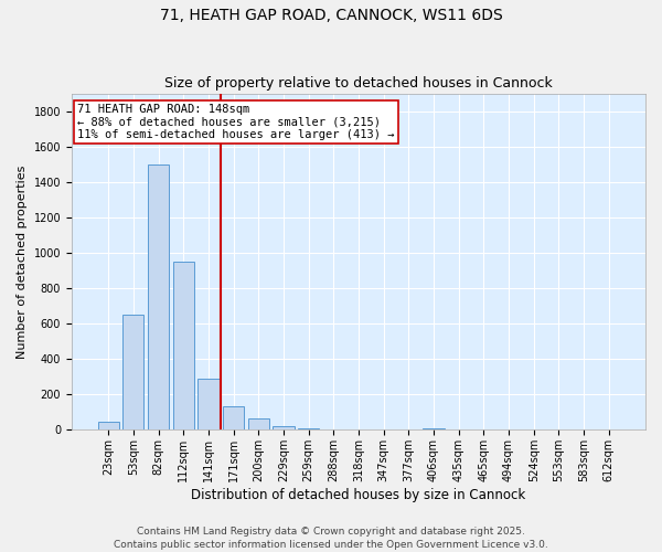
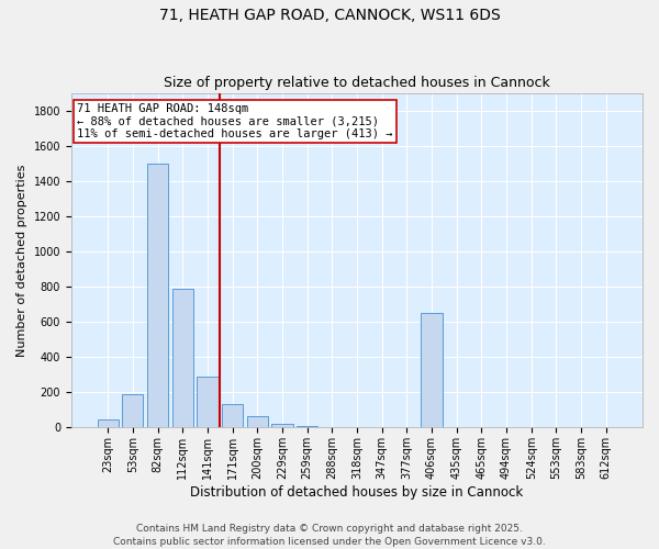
53sqm: 650 -> 190
112sqm: 950 -> 790
406sqm: 10 -> 650
